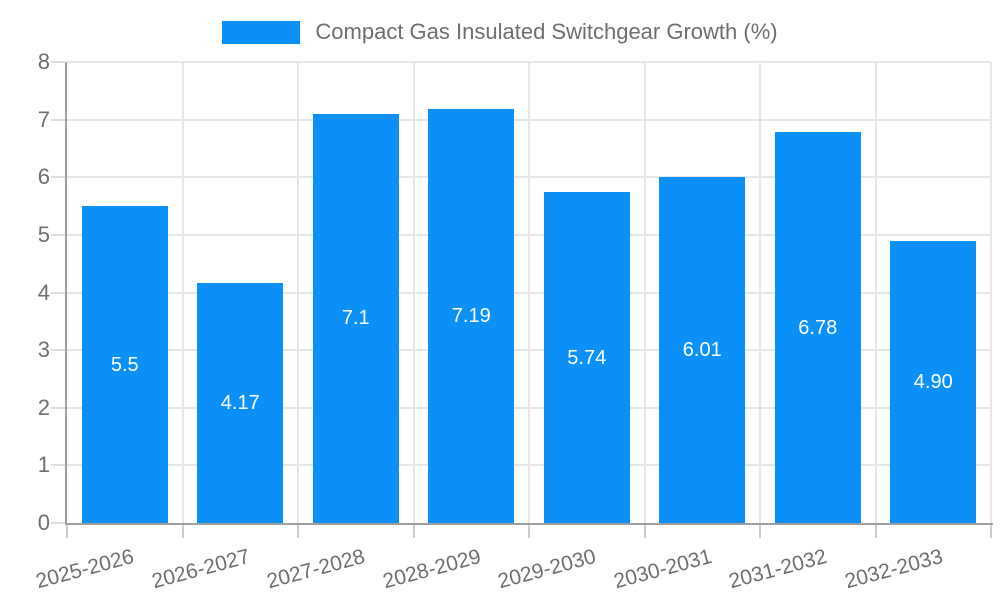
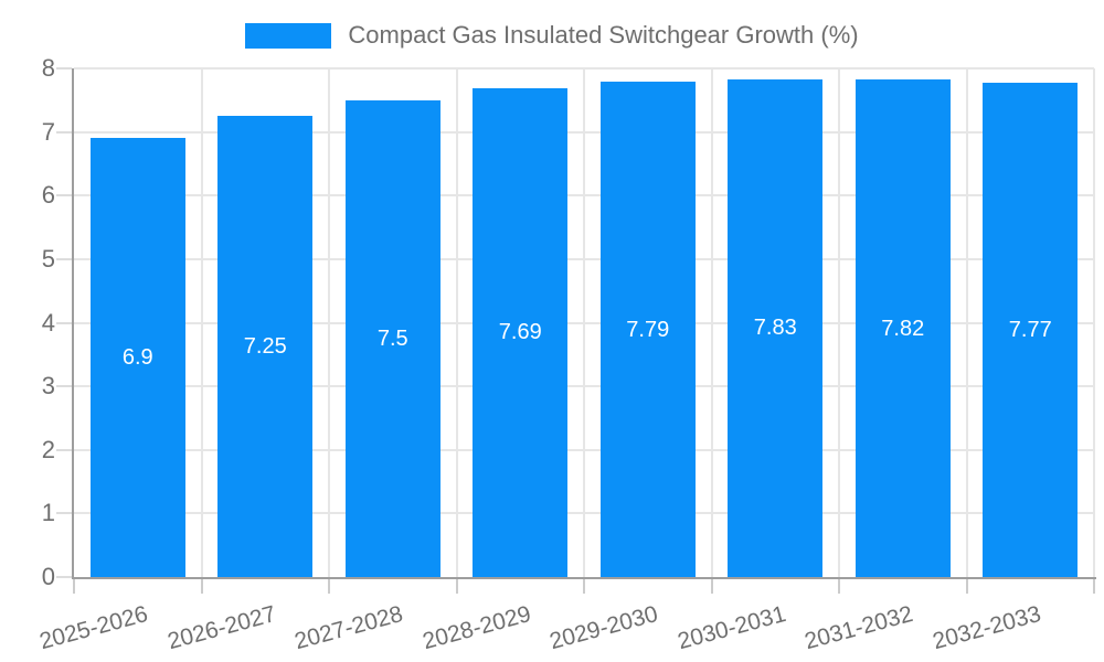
2025-2026: 5.5 -> 6.9
2026-2027: 4.17 -> 7.25
2027-2028: 7.1 -> 7.5
2028-2029: 7.19 -> 7.69
2029-2030: 5.74 -> 7.79
2030-2031: 6.01 -> 7.83
2031-2032: 6.78 -> 7.82
2032-2033: 4.90 -> 7.77
